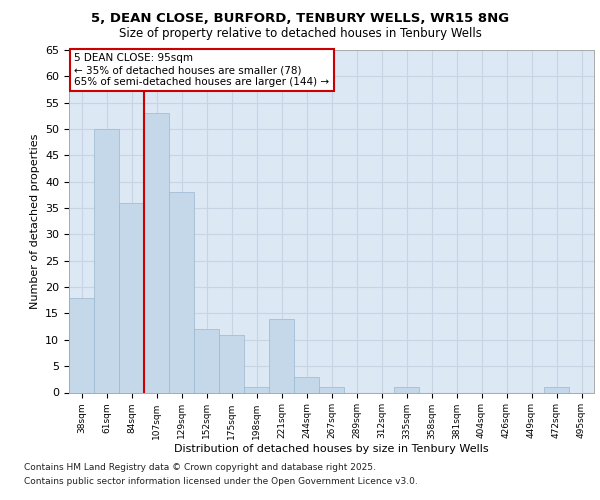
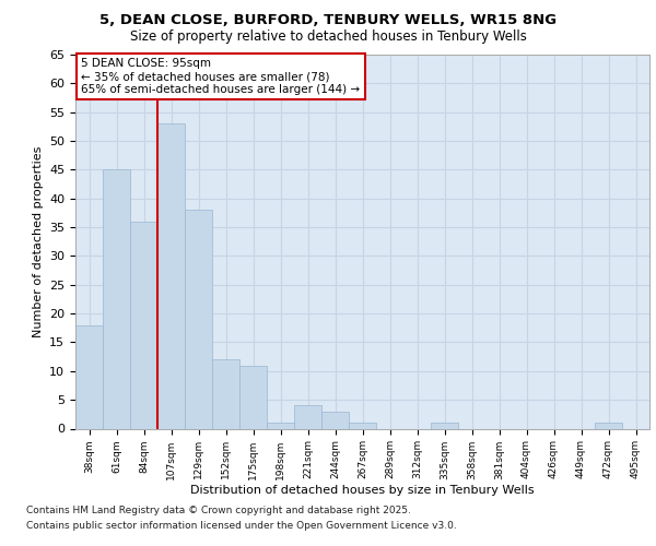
61sqm: 50 -> 45
221sqm: 14 -> 4
